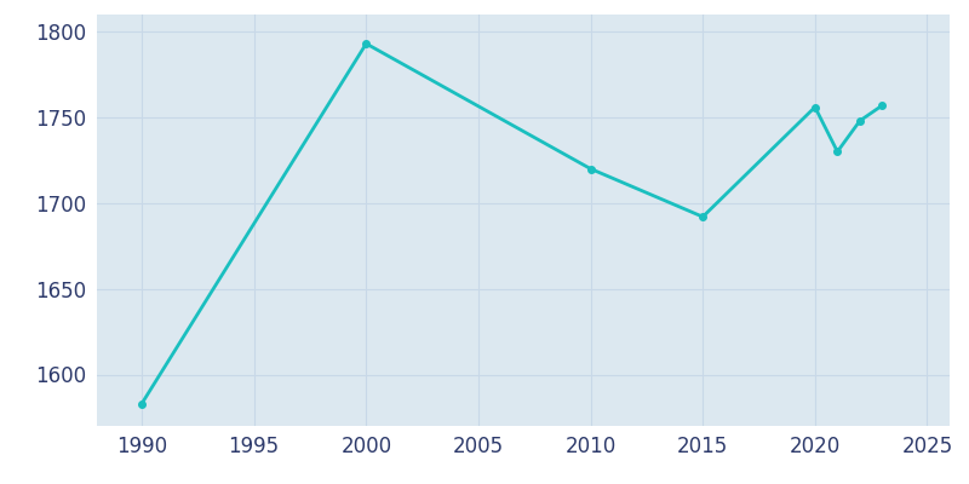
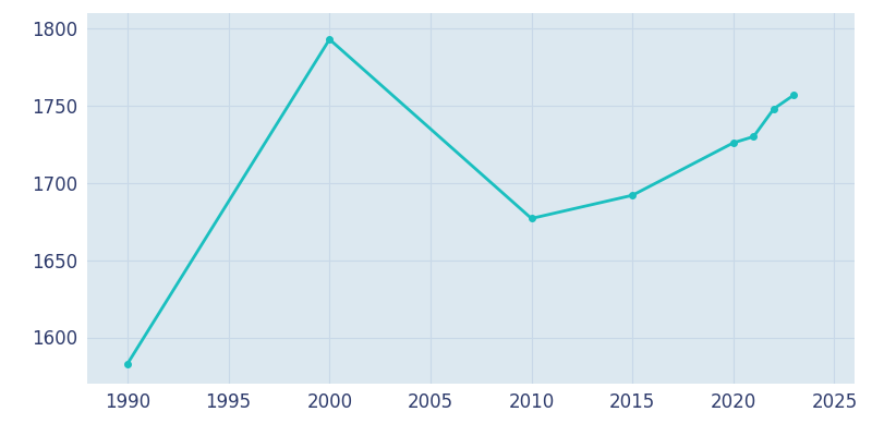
2010: 1720 -> 1677
2020: 1756 -> 1726
